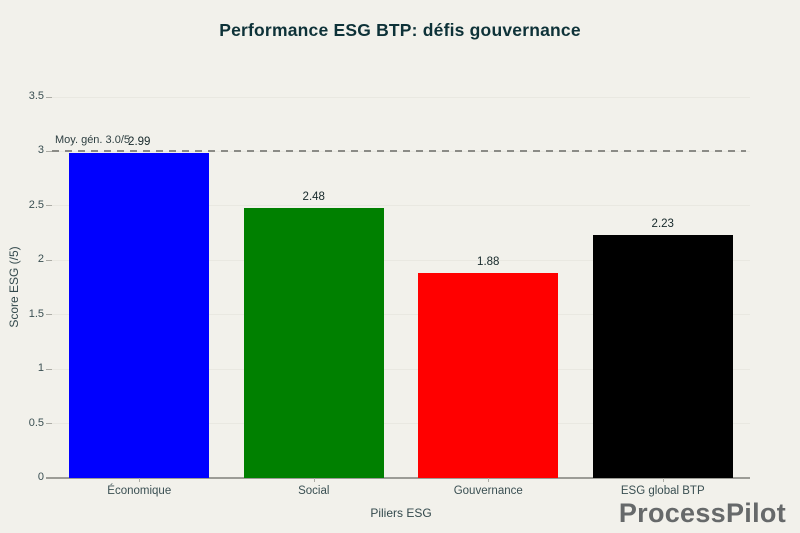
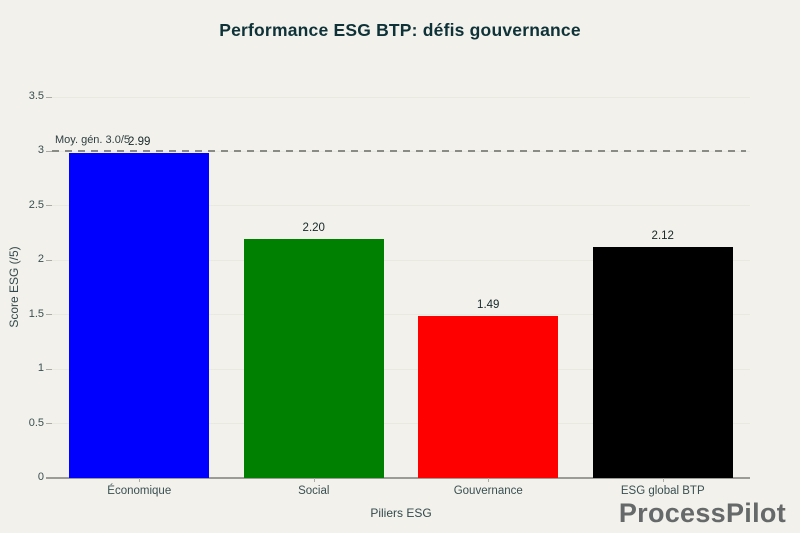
Social: 2.48 -> 2.20
Gouvernance: 1.88 -> 1.49
ESG global BTP: 2.23 -> 2.12
